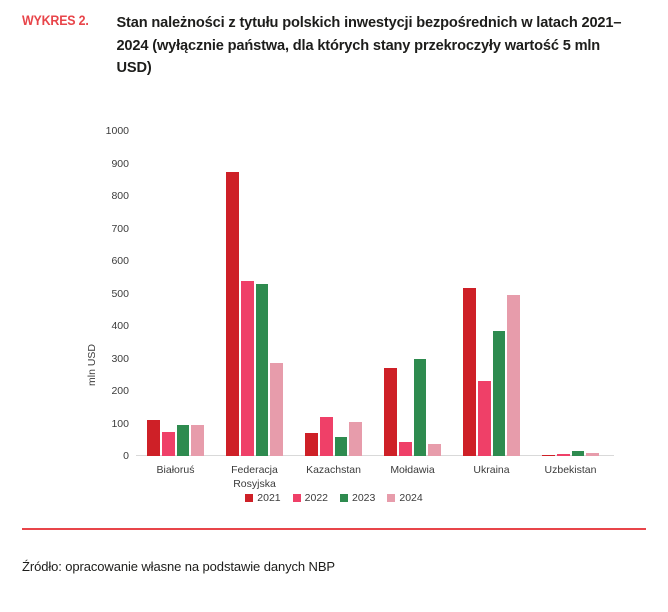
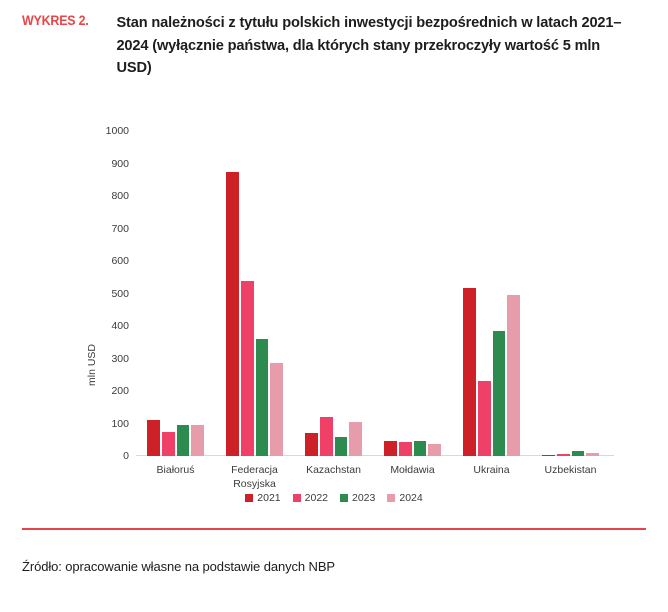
2023/Federacja Rosyjska: 530 -> 360
2021/Mołdawia: 270 -> 50
2023/Mołdawia: 300 -> 40
